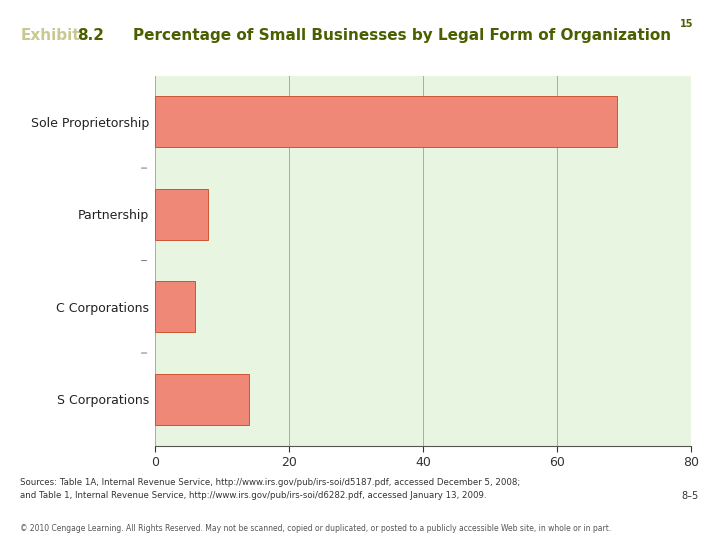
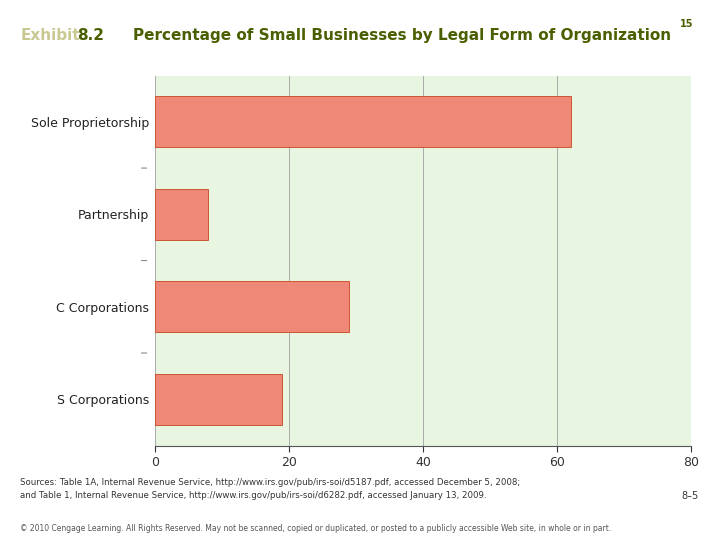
Sole Proprietorship: 69 -> 62
C Corporations: 6 -> 29
S Corporations: 14 -> 19
